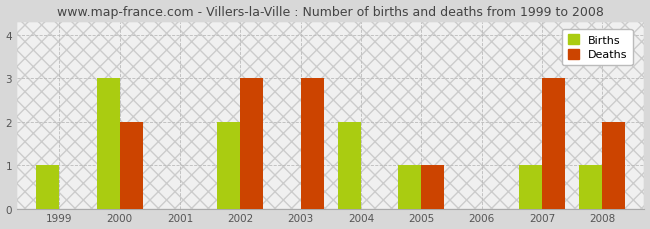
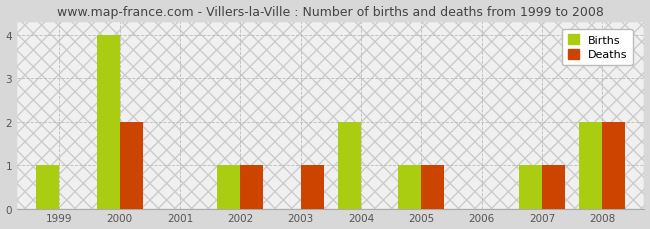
Births/2000: 3 -> 4
Births/2002: 2 -> 1
Deaths/2002: 3 -> 1
Deaths/2003: 3 -> 1
Deaths/2007: 3 -> 1
Births/2008: 1 -> 2
